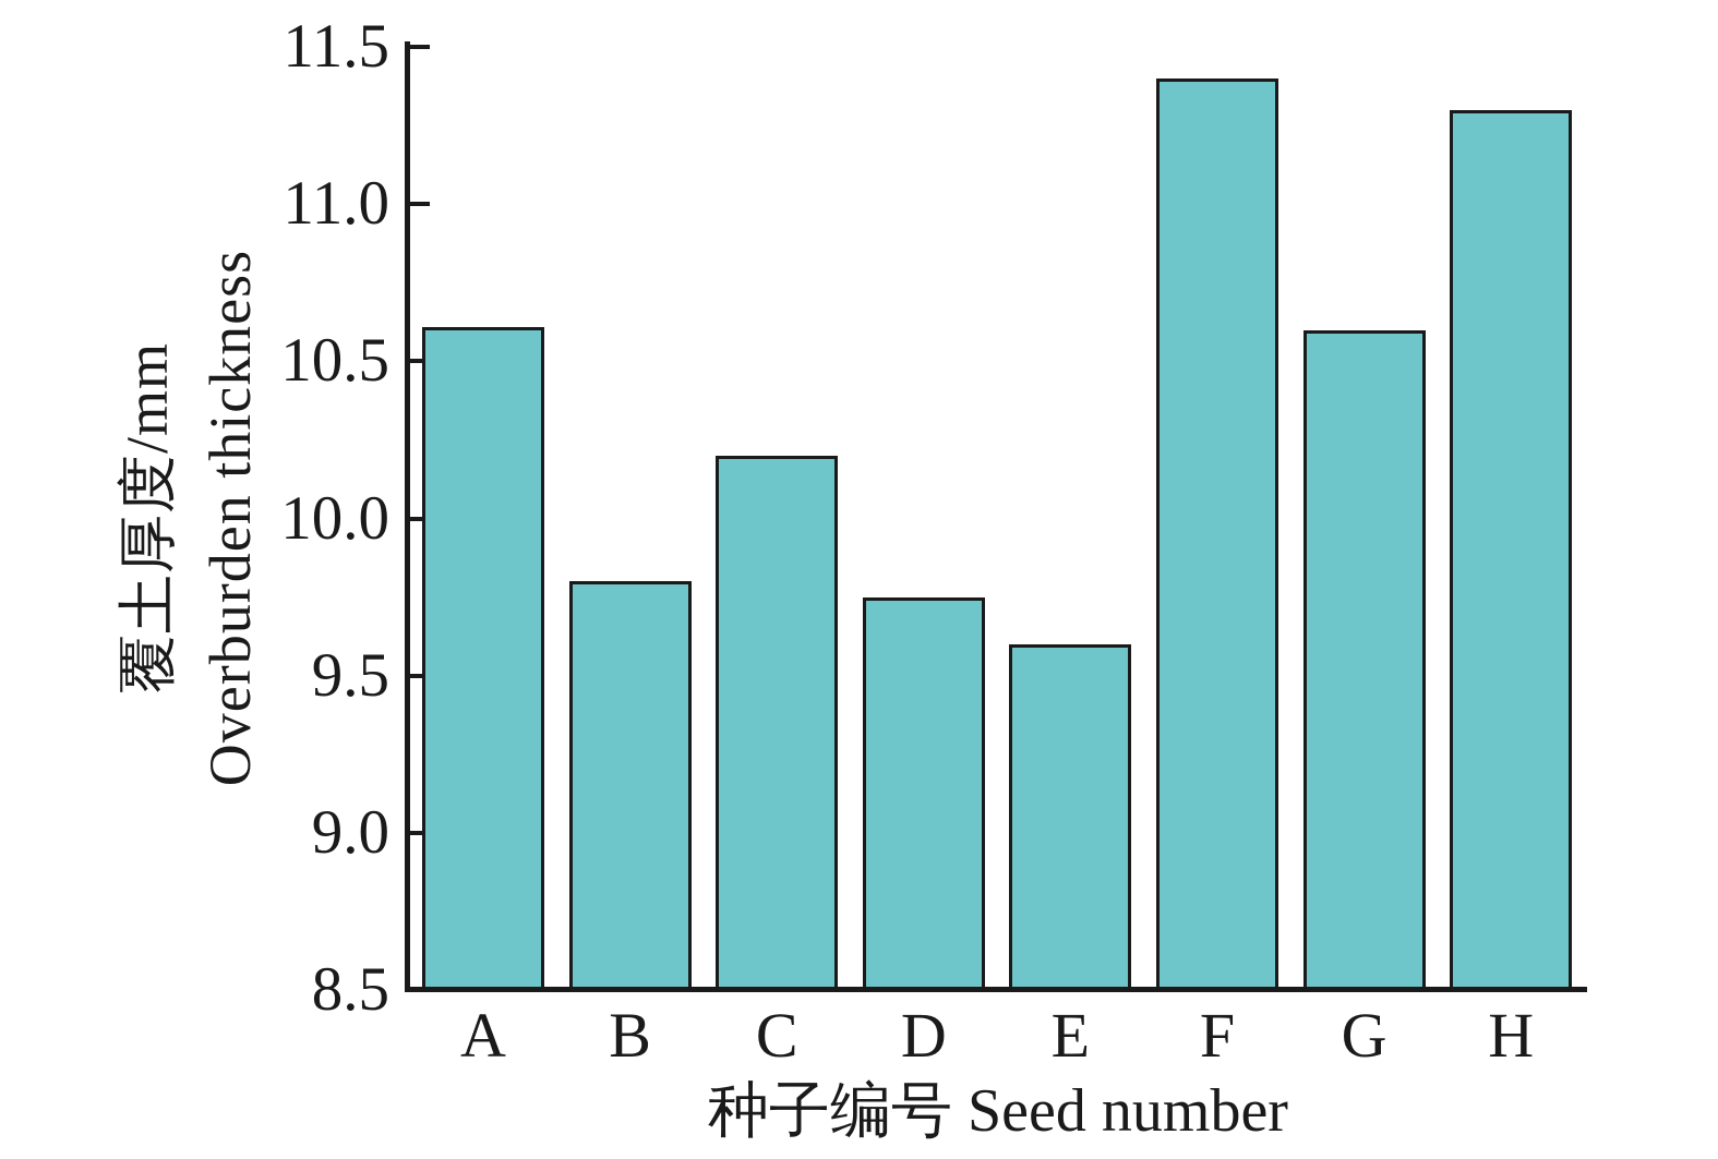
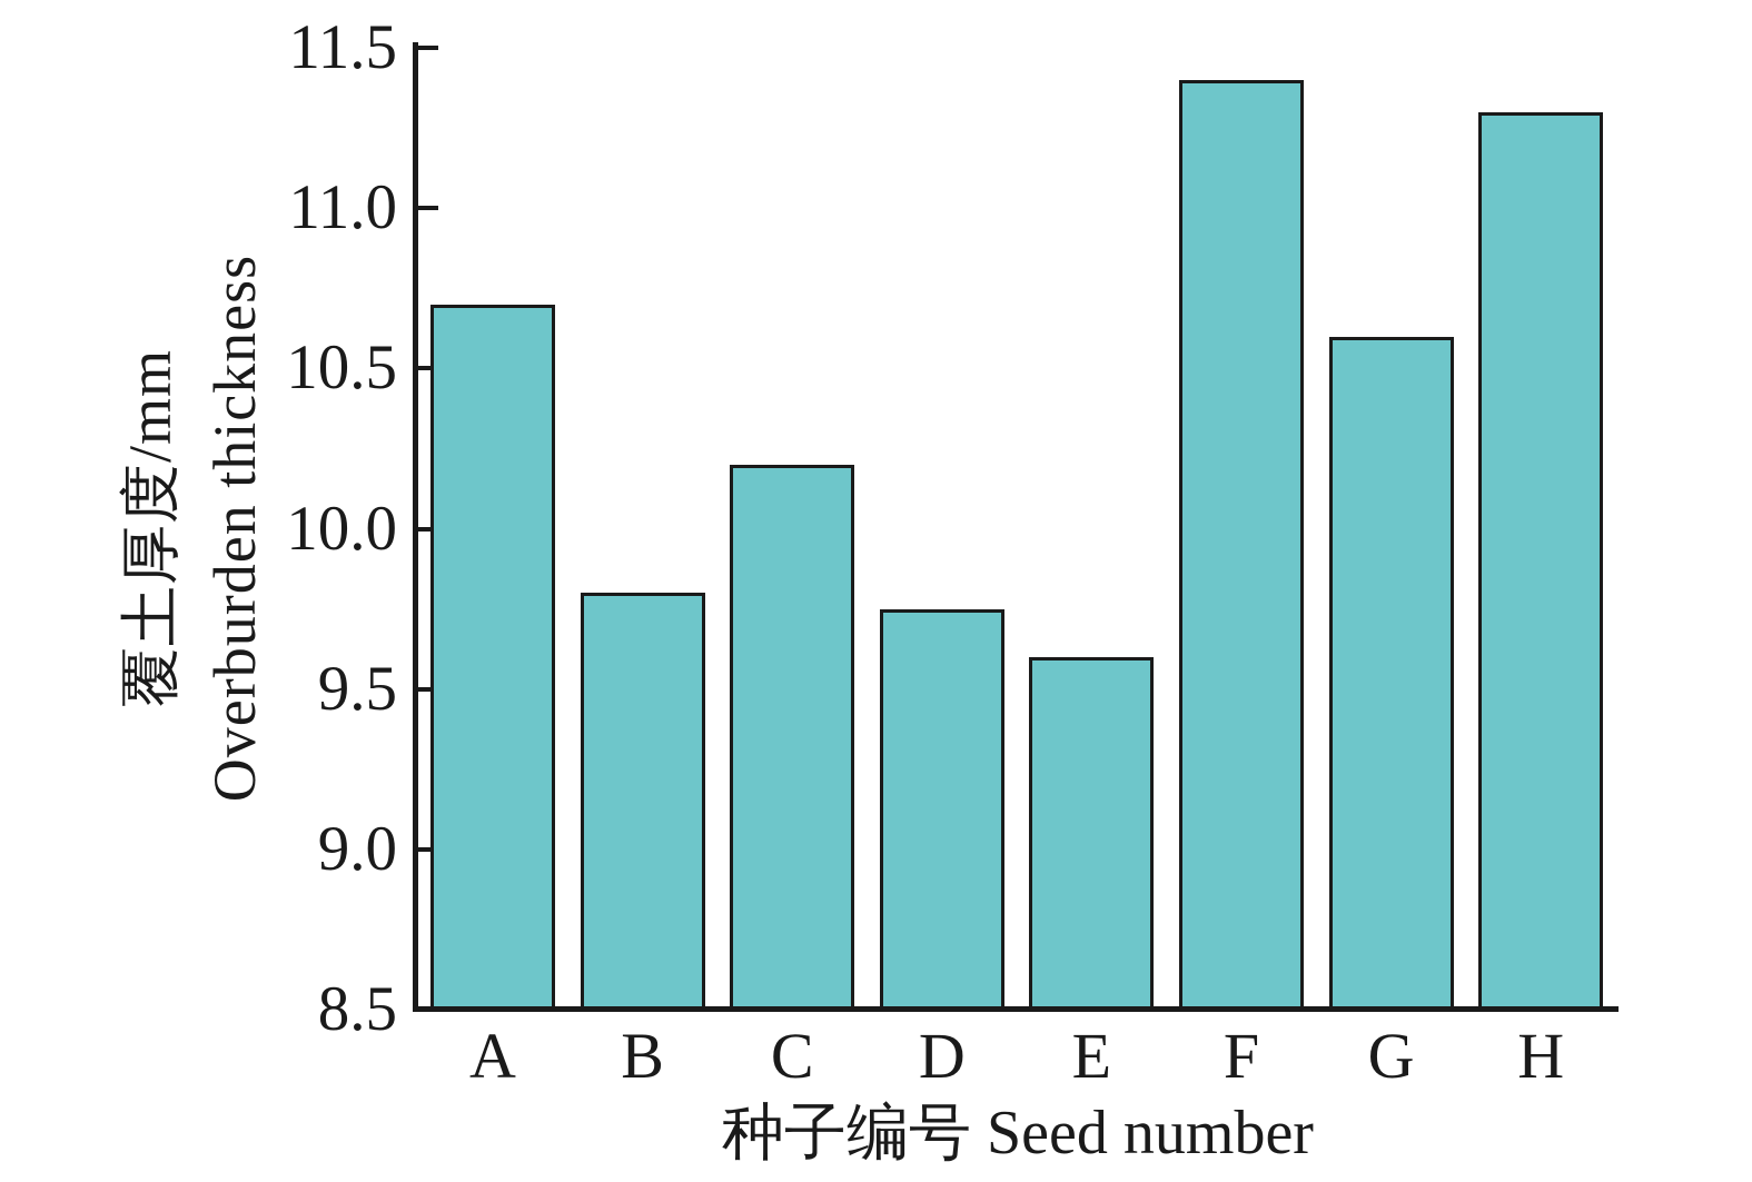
A: 10.61 -> 10.70
